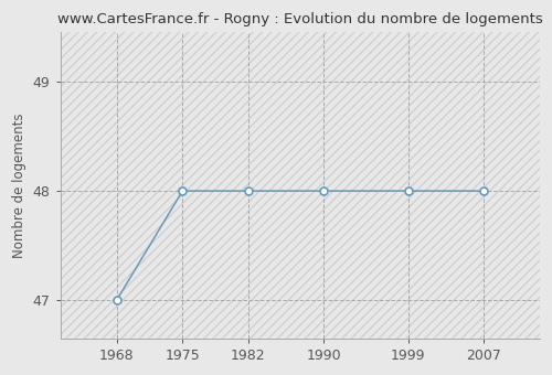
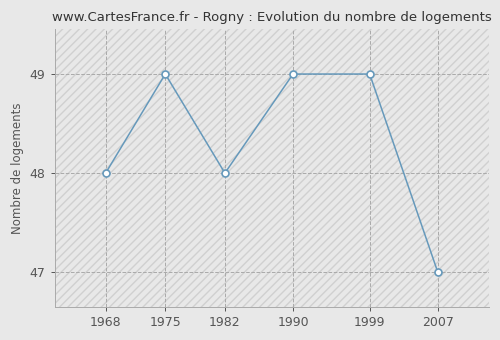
1968: 47 -> 48
1975: 48 -> 49
1990: 48 -> 49
1999: 48 -> 49
2007: 48 -> 47
